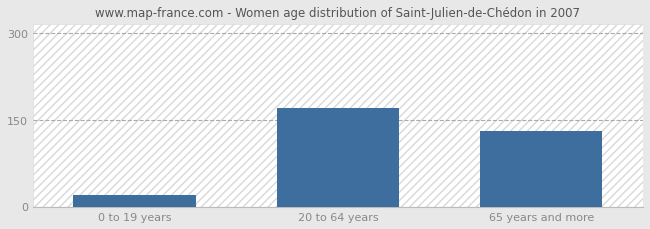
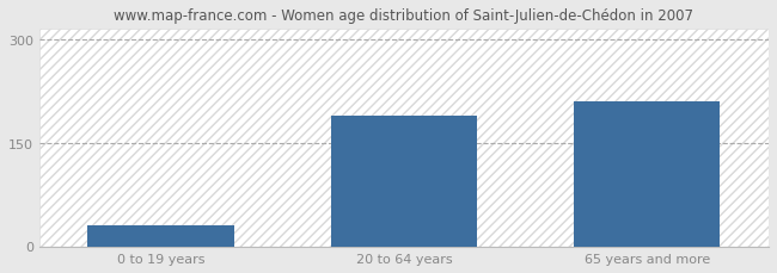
0 to 19 years: 20 -> 30
20 to 64 years: 170 -> 190
65 years and more: 130 -> 210
